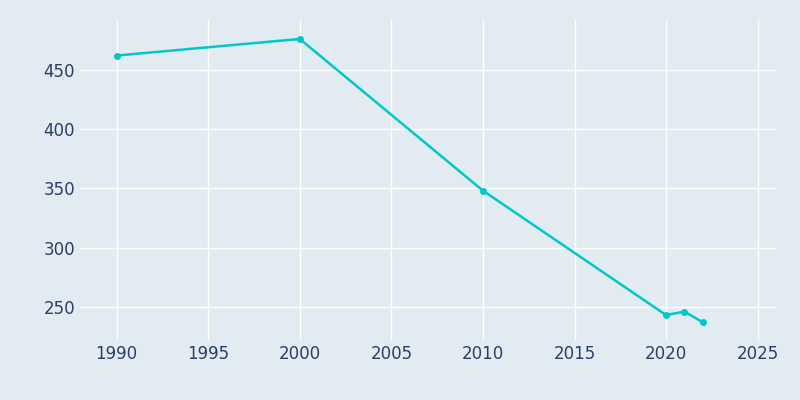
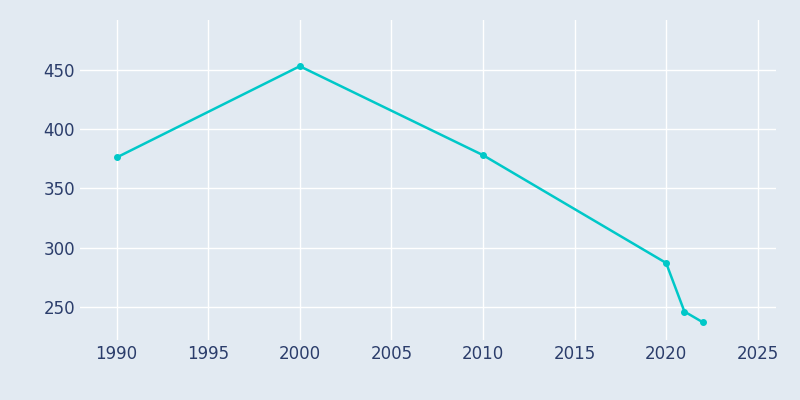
1990: 462 -> 376
2000: 476 -> 453
2010: 348 -> 378
2020: 243 -> 287
